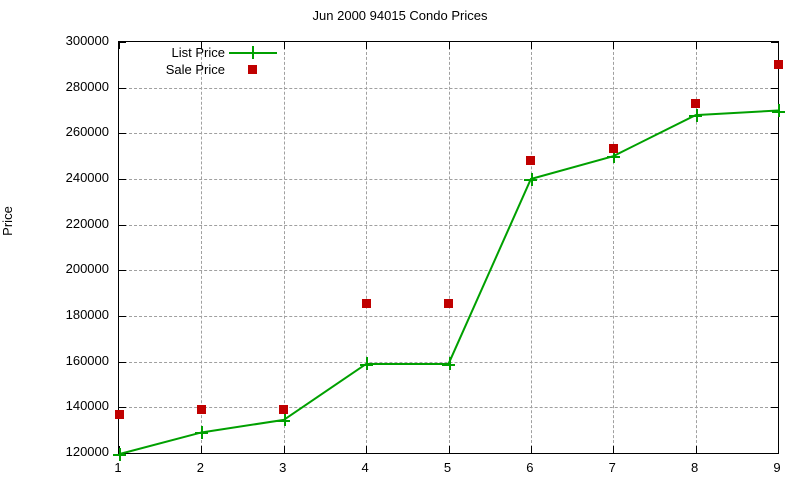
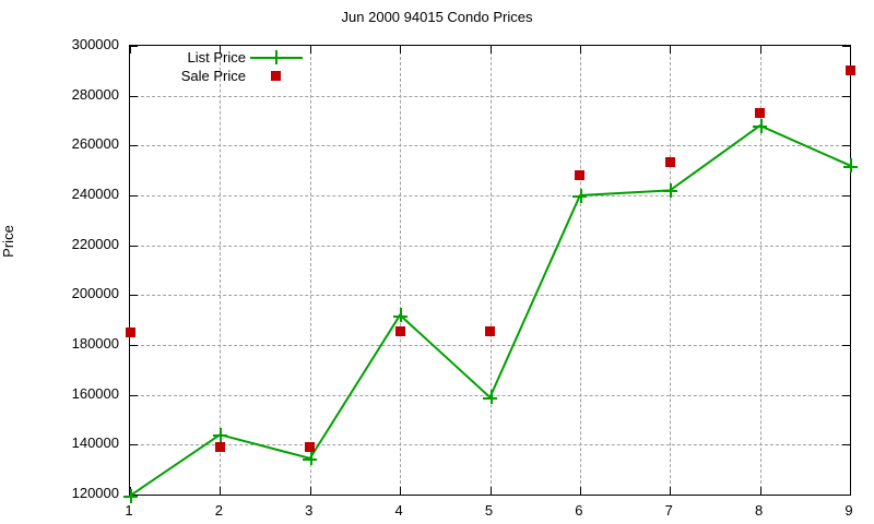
Sale Price/1: 137000 -> 185000
List Price/2: 129000 -> 144000
List Price/4: 159000 -> 192000
List Price/7: 250000 -> 242000
List Price/9: 270000 -> 252000
